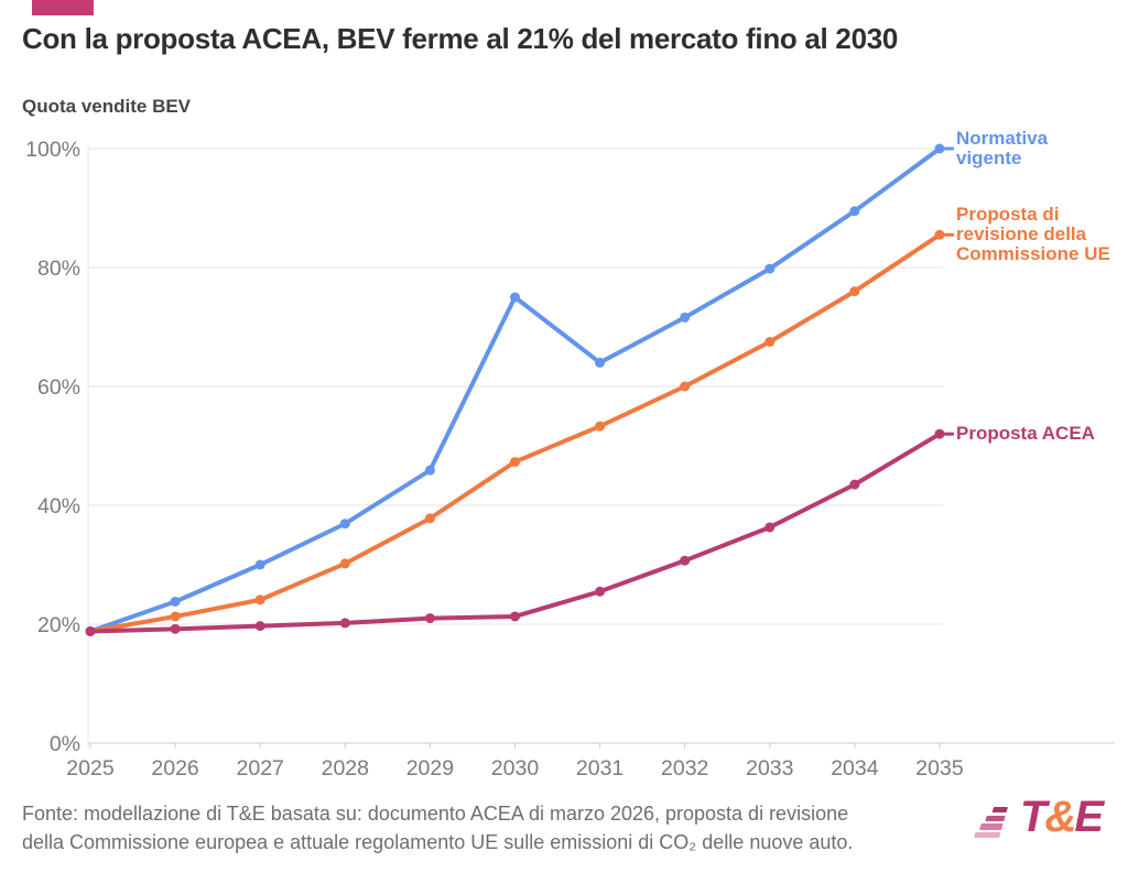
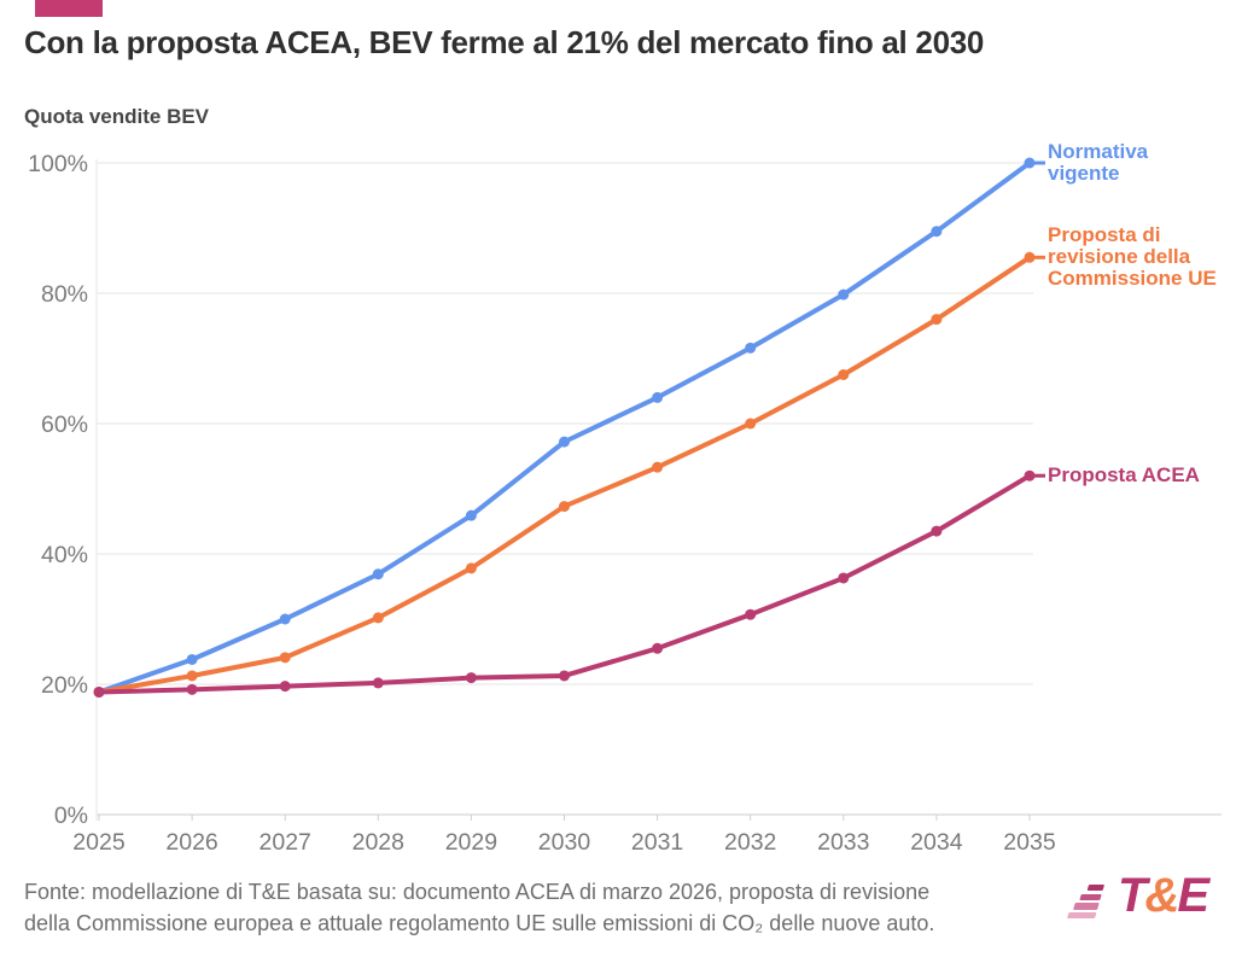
Normativa vigente/2030: 75% -> 57%
